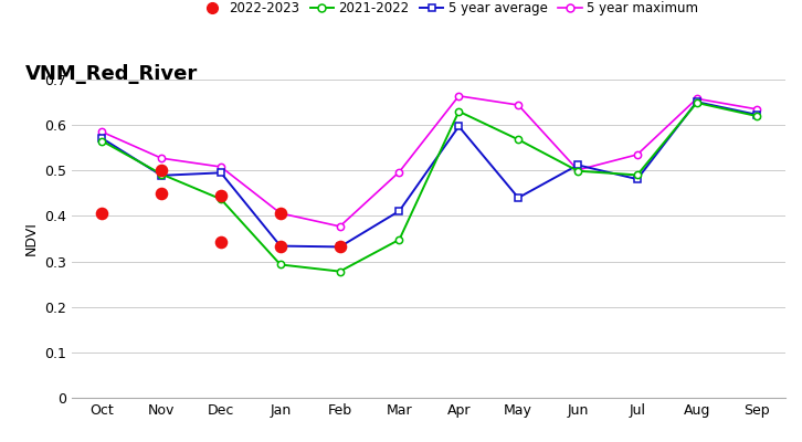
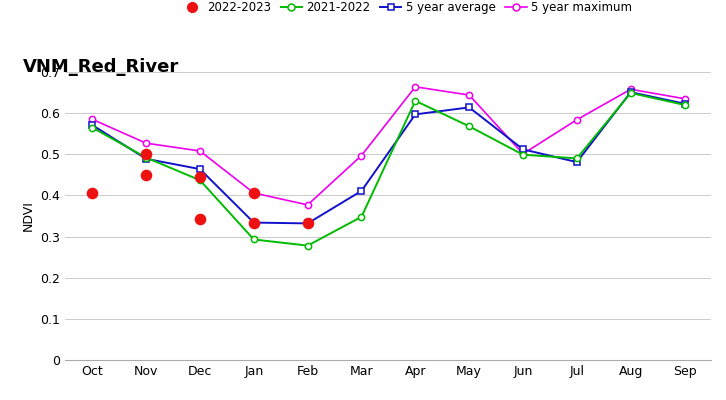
5 year average/Dec: 0.495 -> 0.464
5 year average/May: 0.440 -> 0.614
5 year maximum/Jul: 0.535 -> 0.584
